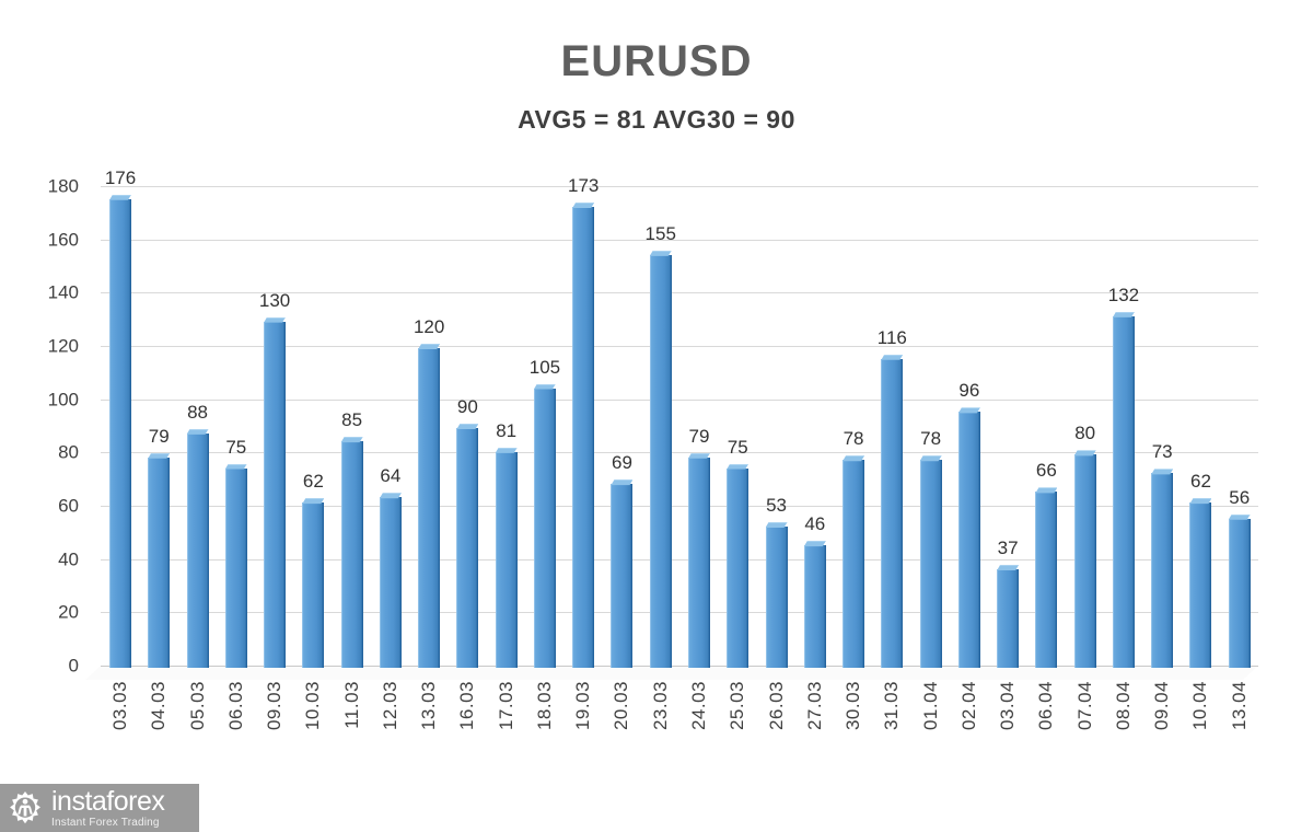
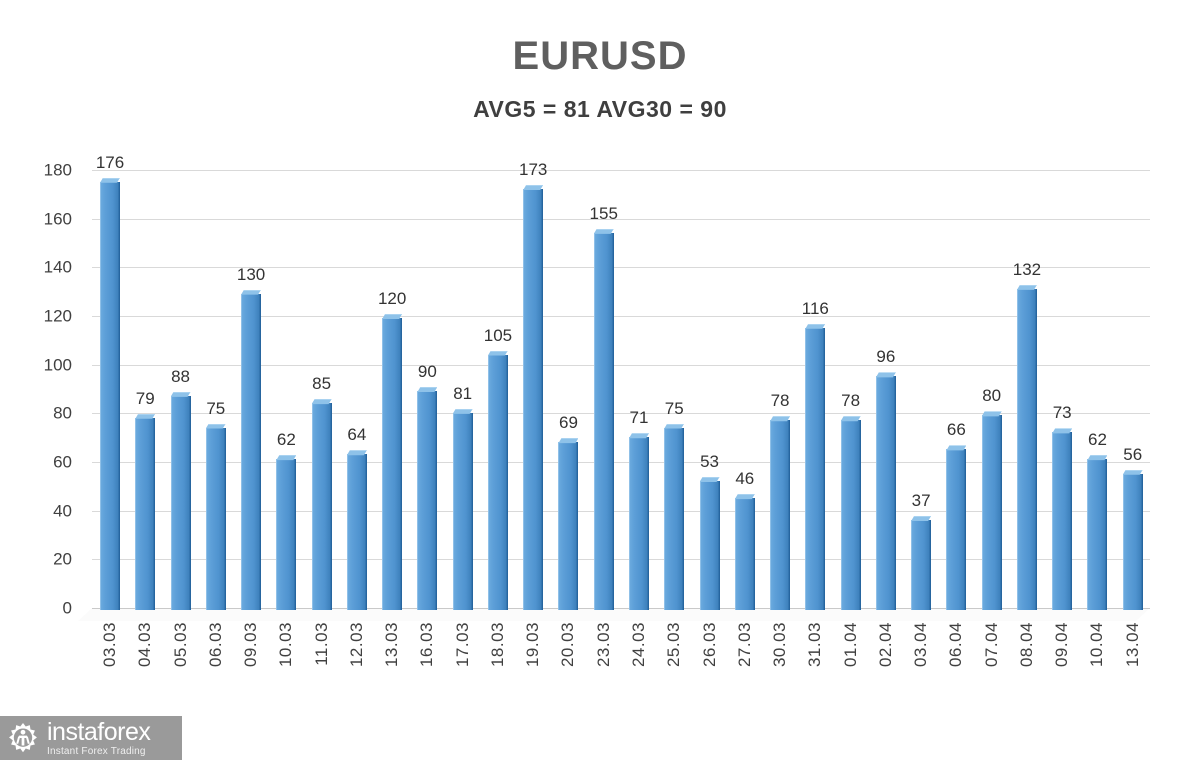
24.03: 79 -> 71
